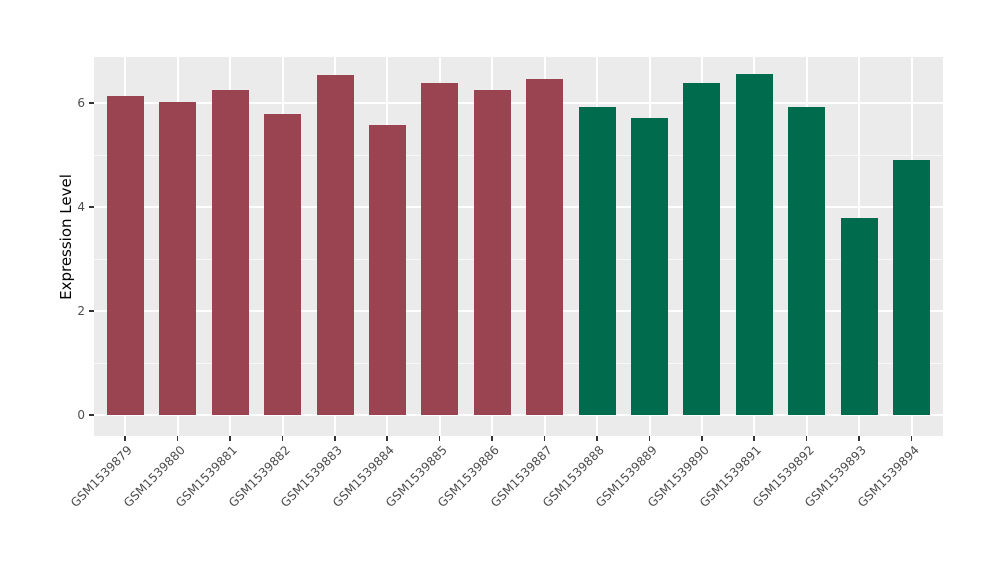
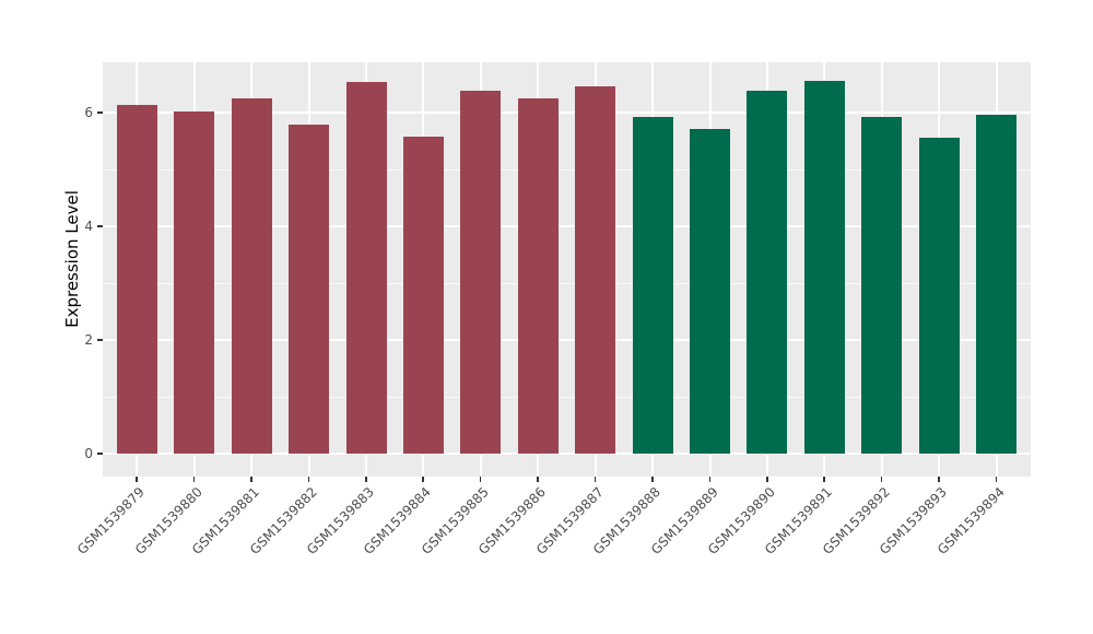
GSM1539893: 3.8 -> 5.6
GSM1539894: 4.9 -> 6.0
